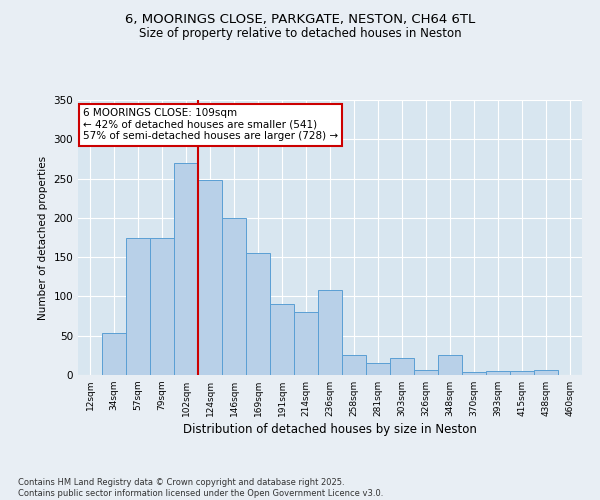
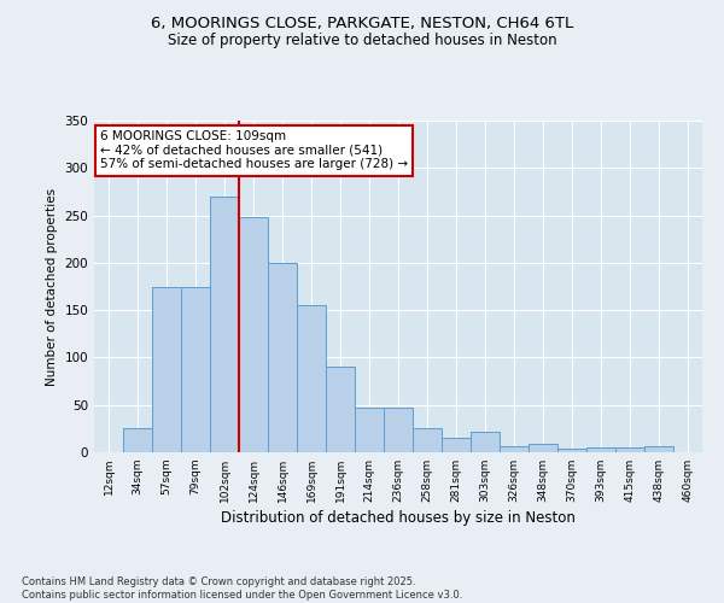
34sqm: 54 -> 25
214sqm: 80 -> 47
236sqm: 108 -> 47
348sqm: 26 -> 9
